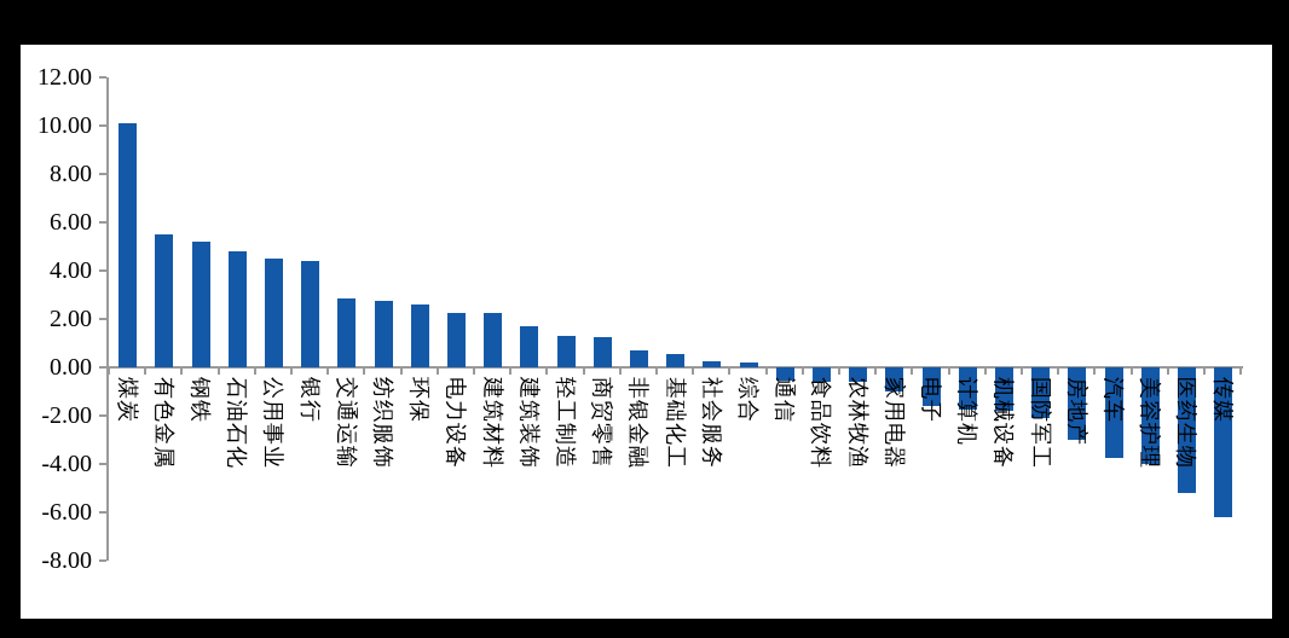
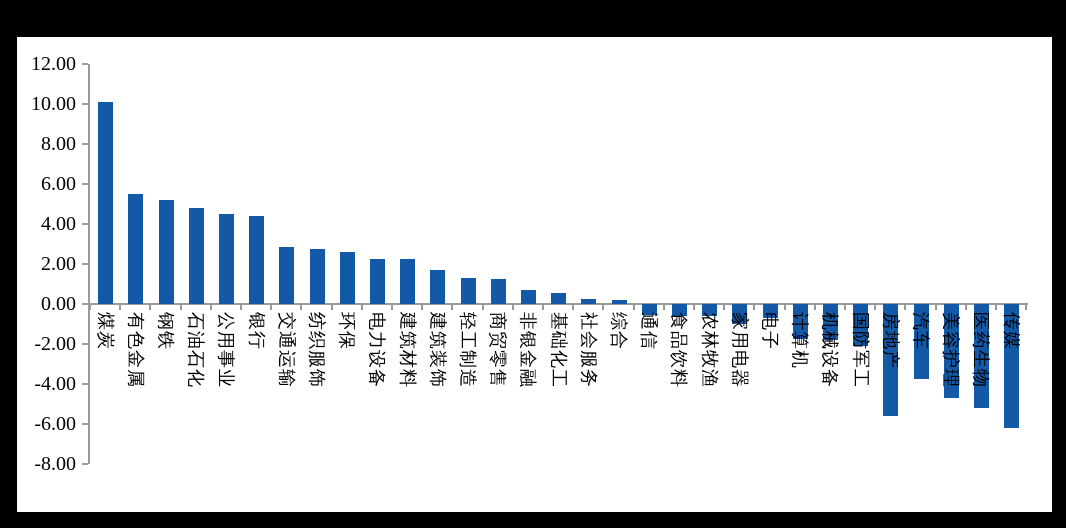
电子: -1.6 -> -0.7
房地产: -3.0 -> -5.6
美容护理: -4.0 -> -4.7
